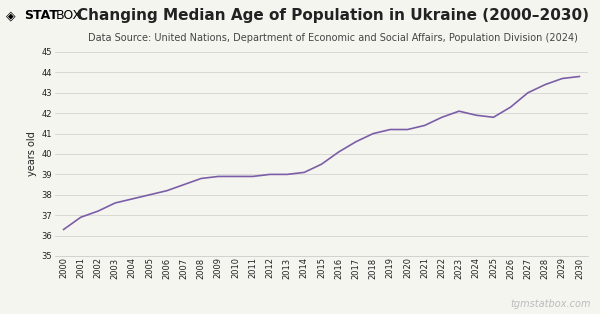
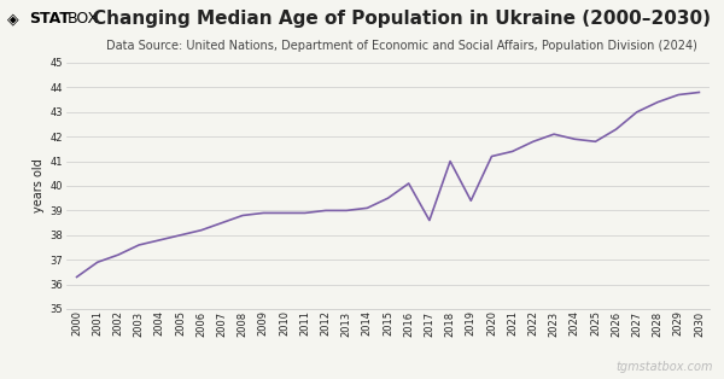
2017: 40.6 -> 38.6
2019: 41.2 -> 39.4
